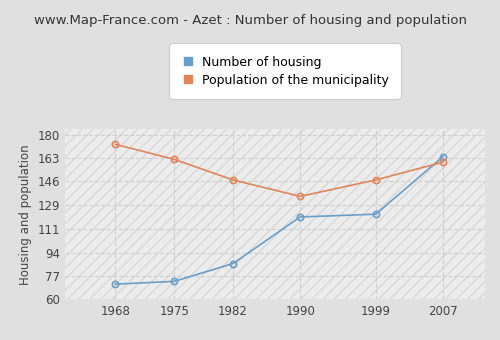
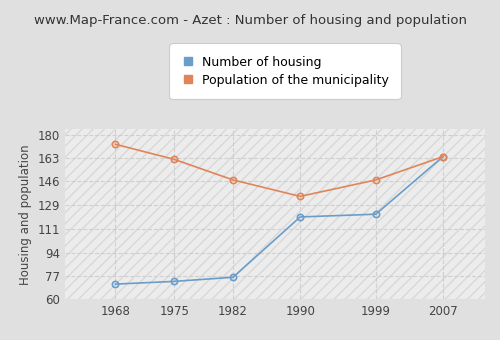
Number of housing/1982: 86 -> 76
Population of the municipality/2007: 160 -> 164
